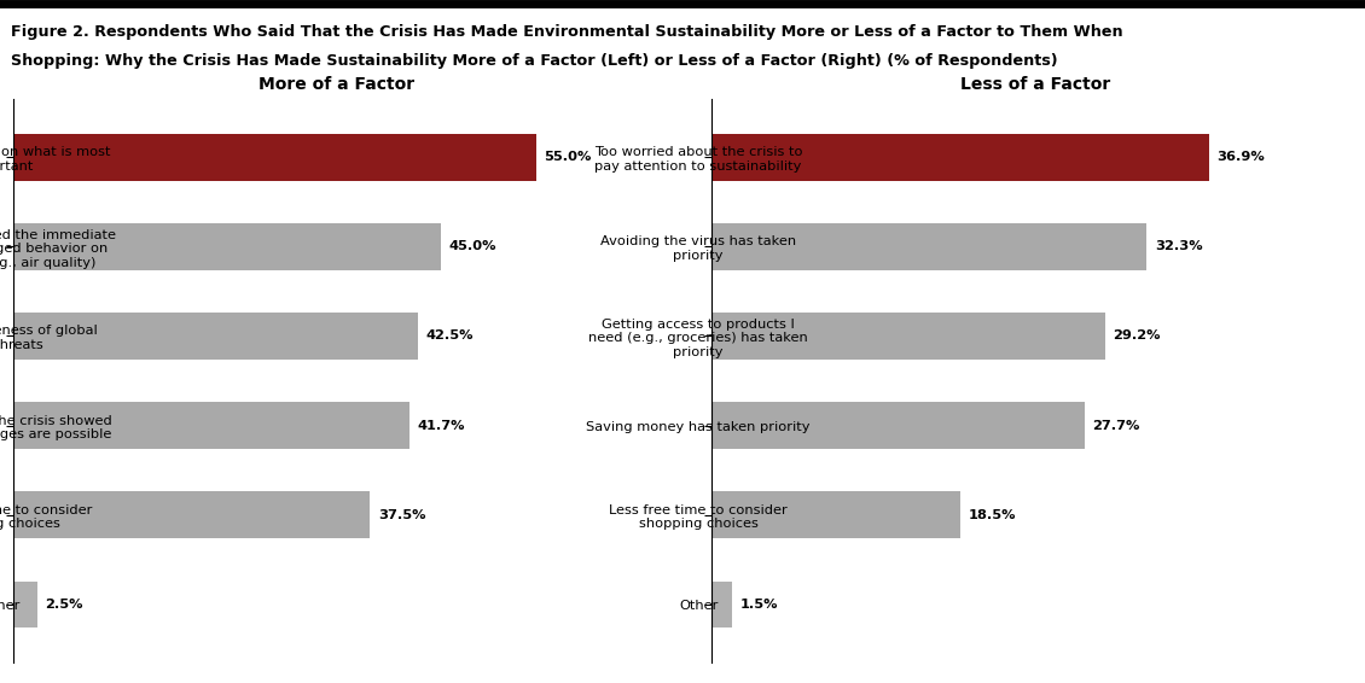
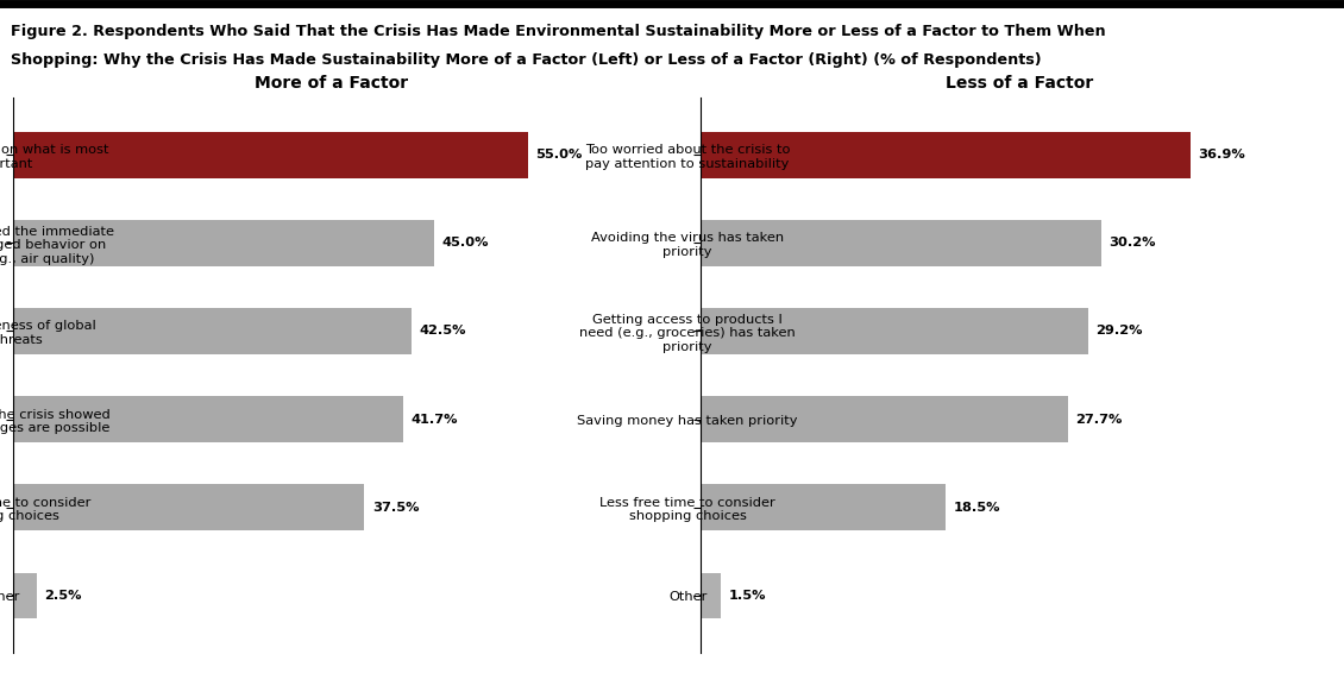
Less of a Factor/Avoiding the virus has taken priority: 32.3% -> 30.2%
